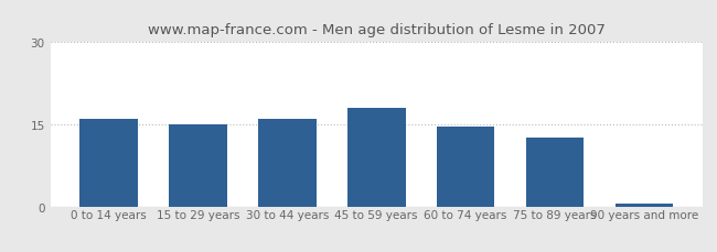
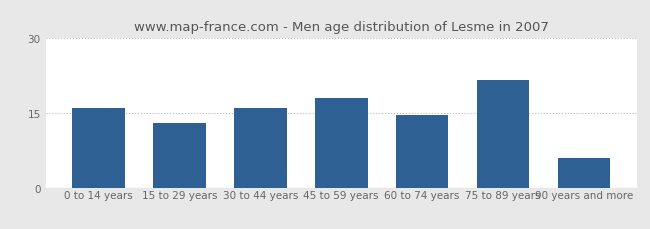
15 to 29 years: 15.0 -> 13.0
75 to 89 years: 12.5 -> 21.5
90 years and more: 0.5 -> 6.0
